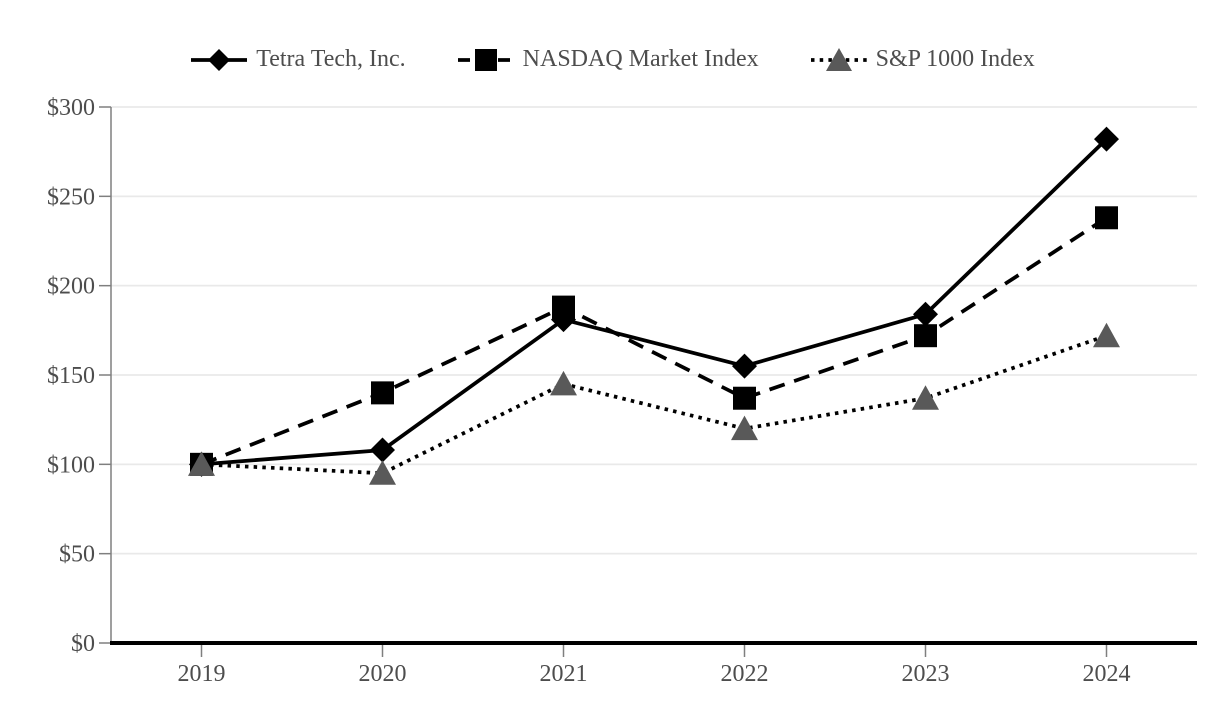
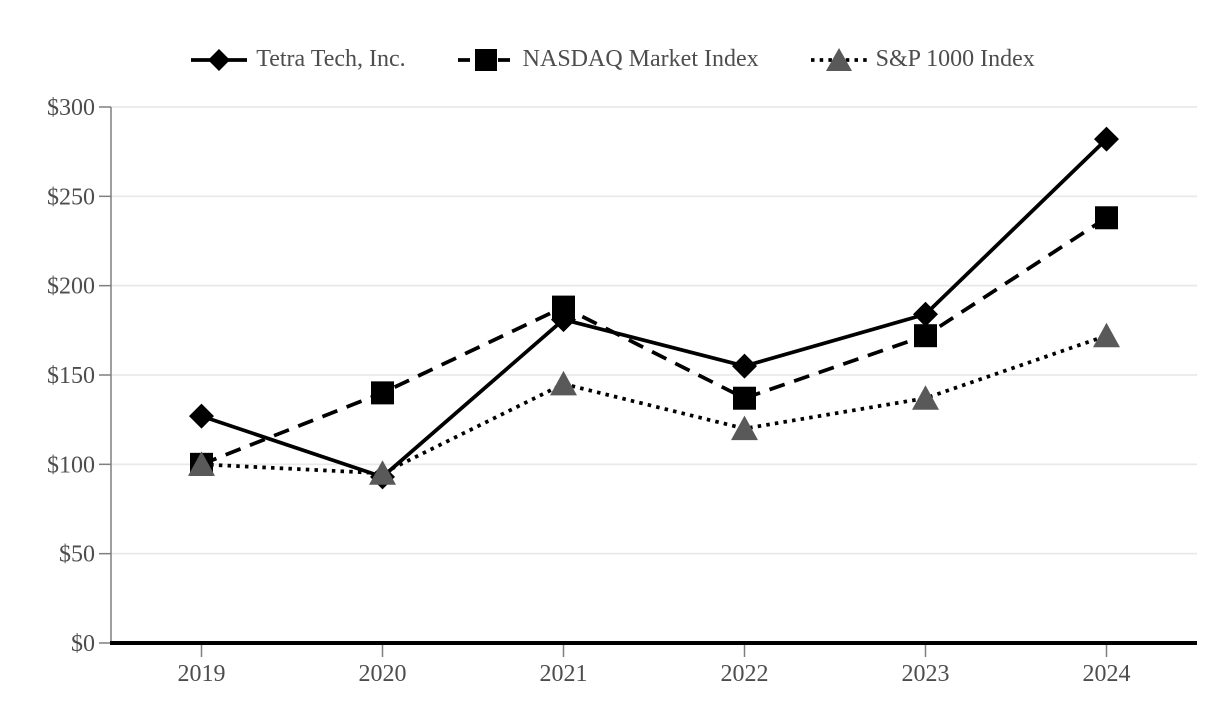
Tetra Tech, Inc./2019: $100 -> $127
Tetra Tech, Inc./2020: $108 -> $93
